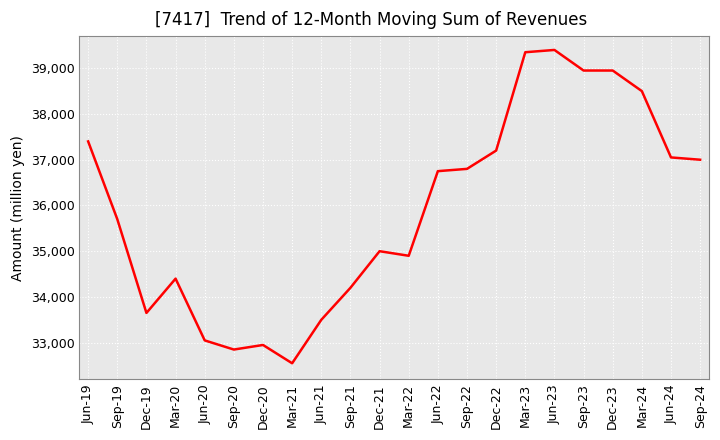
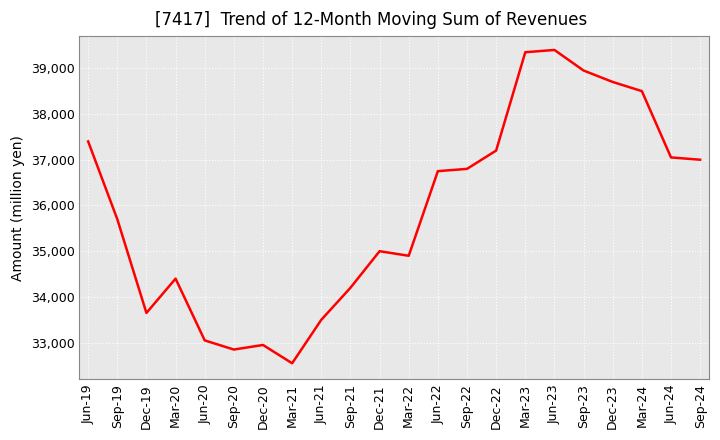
Dec-23: 38,950 -> 38,700
